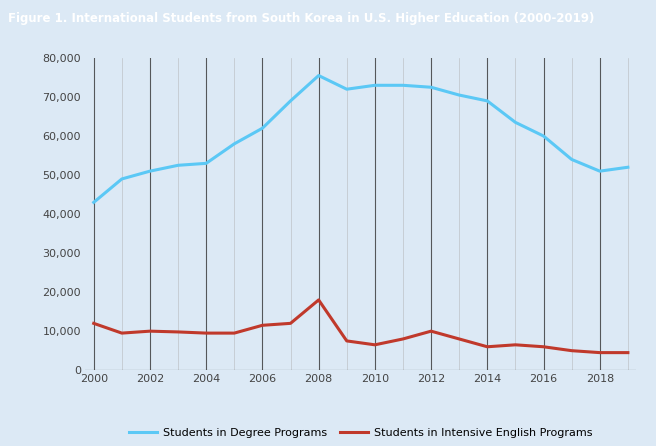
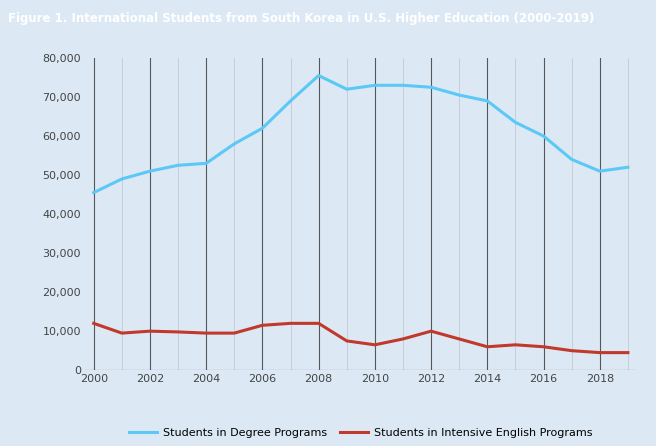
Students in Degree Programs/2000: 43,000 -> 45,500
Students in Intensive English Programs/2008: 18,000 -> 12,000
